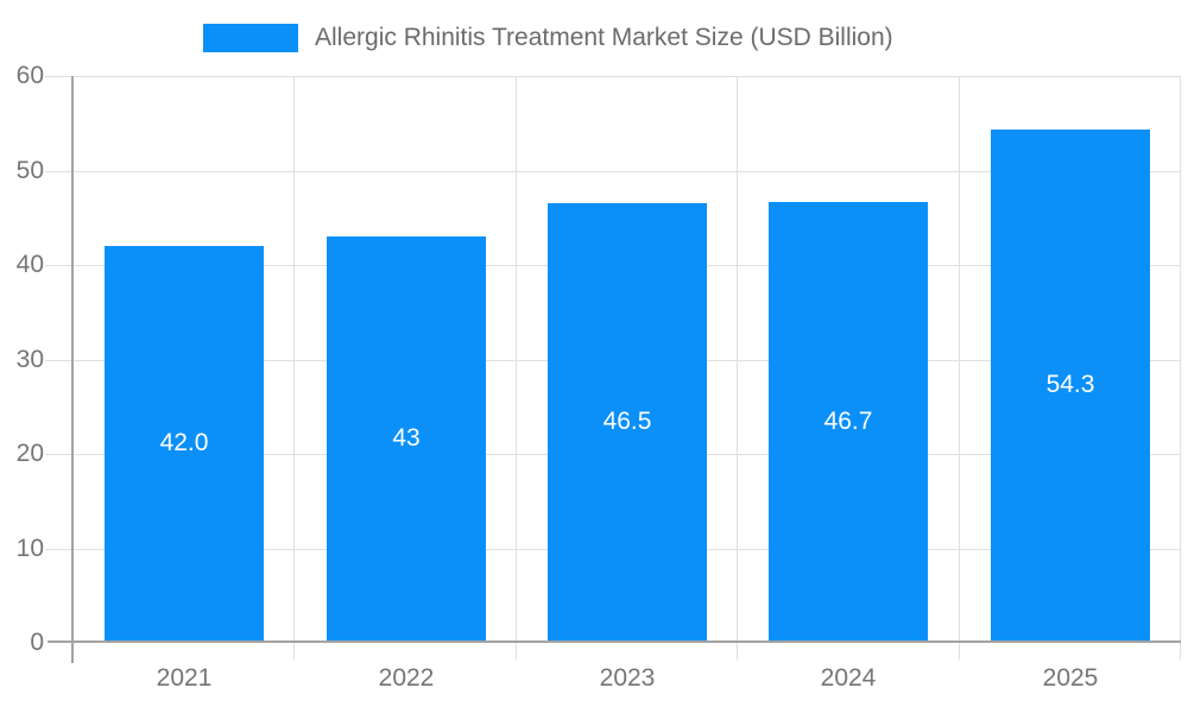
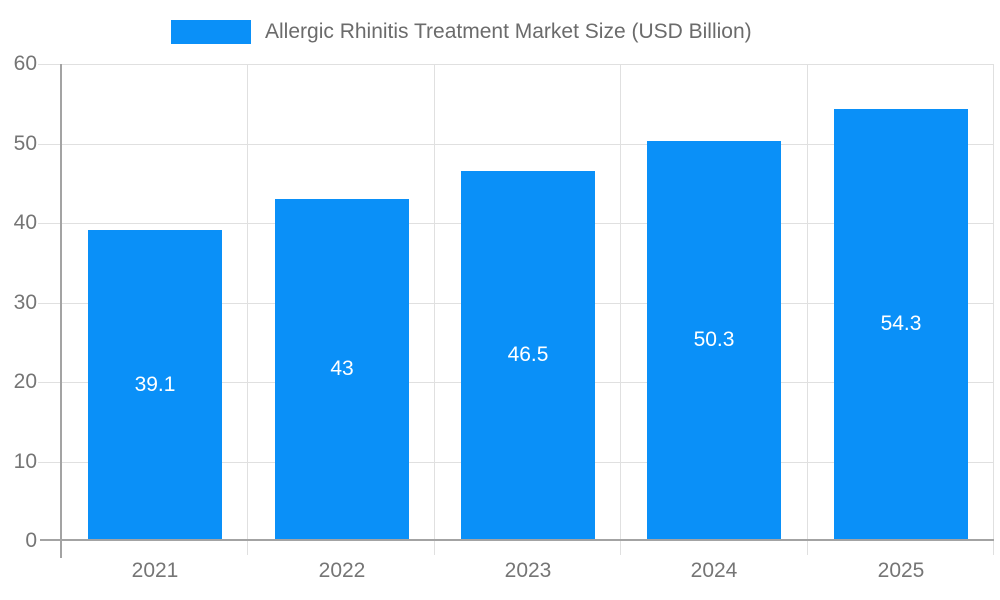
2021: 42.0 -> 39.1
2024: 46.7 -> 50.3
